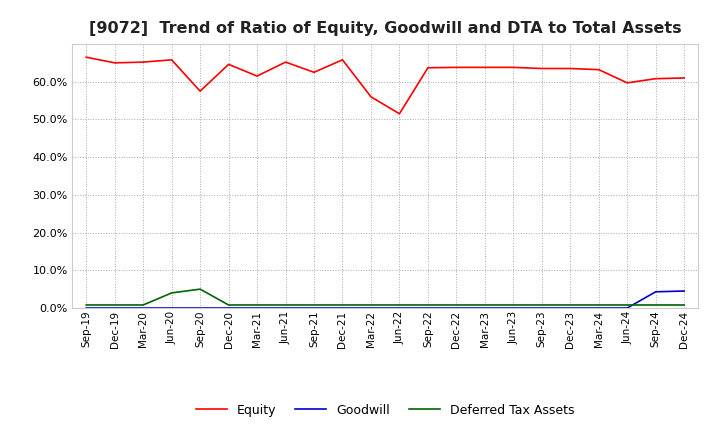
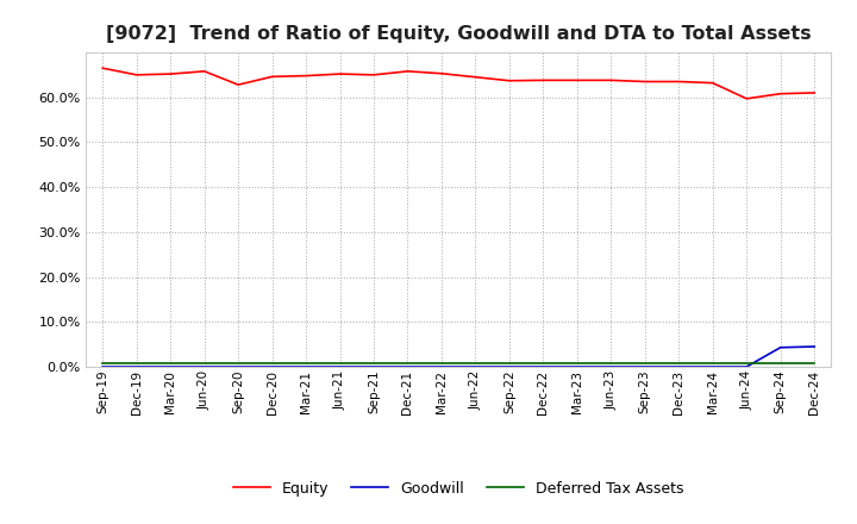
Deferred Tax Assets/Jun-20: 4.0% -> 0.8%
Equity/Sep-20: 57.5% -> 62.8%
Deferred Tax Assets/Sep-20: 5.0% -> 0.8%
Equity/Mar-21: 61.5% -> 64.8%
Equity/Sep-21: 62.5% -> 65.0%
Equity/Mar-22: 56.0% -> 65.3%
Equity/Jun-22: 51.5% -> 64.5%
